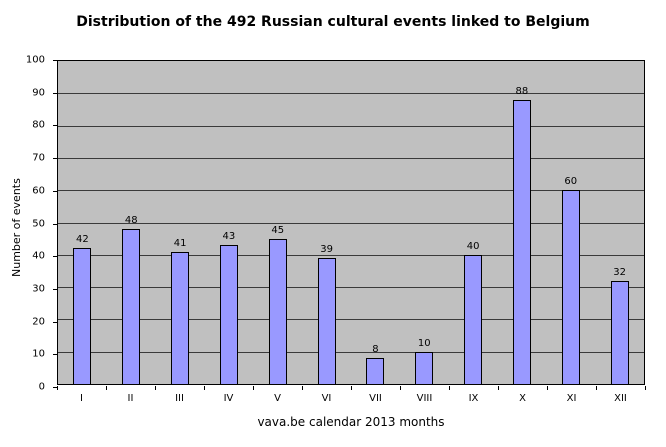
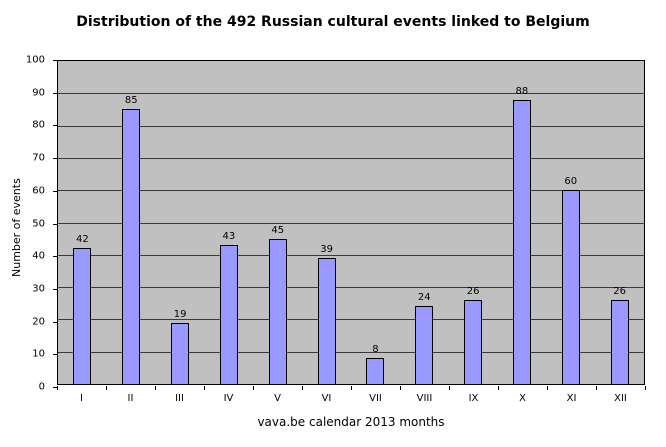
II: 48 -> 85
III: 41 -> 19
VIII: 10 -> 24
IX: 40 -> 26
XII: 32 -> 26
